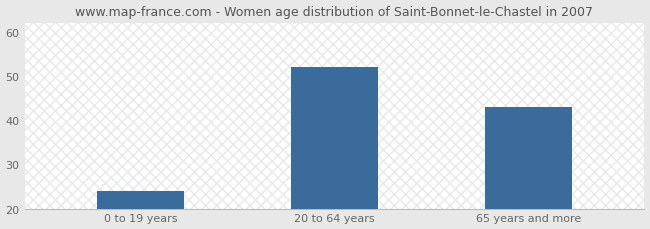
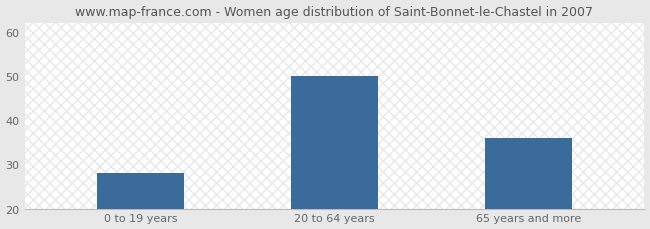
0 to 19 years: 24 -> 28
20 to 64 years: 52 -> 50
65 years and more: 43 -> 36
